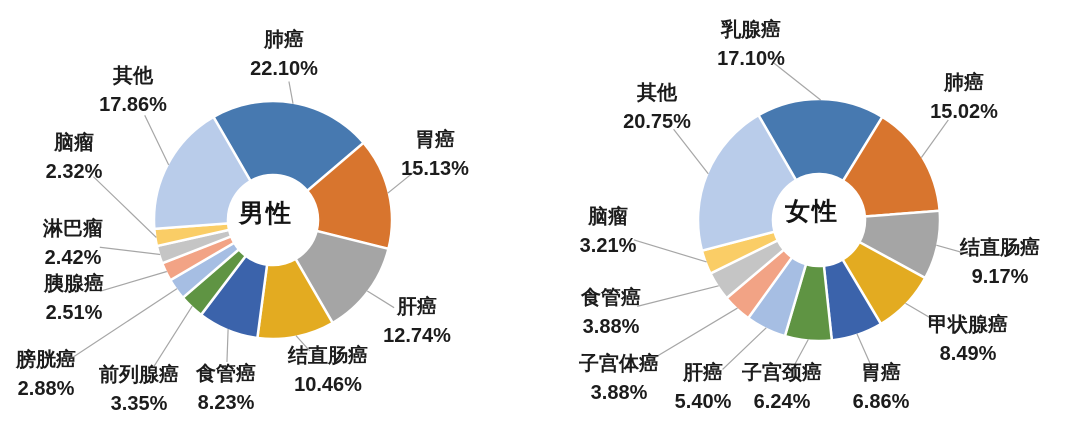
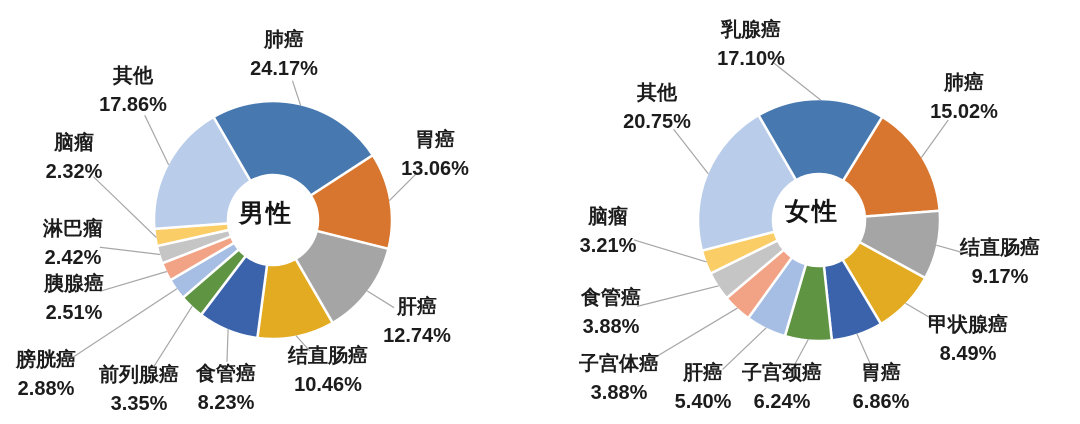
男性/肺癌: 22.10% -> 24.17%
男性/胃癌: 15.13% -> 13.06%
